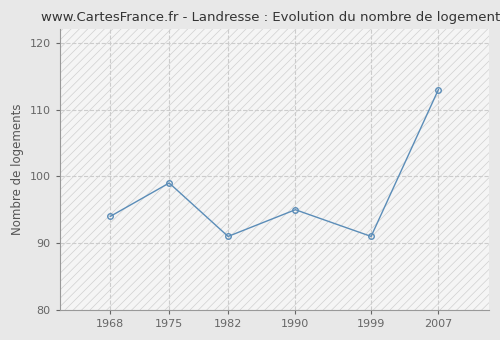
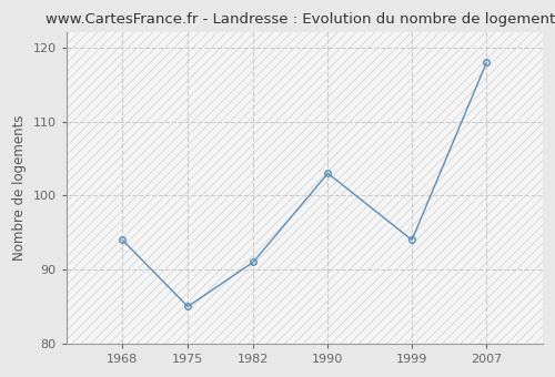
1975: 99 -> 85
1990: 95 -> 103
1999: 91 -> 94
2007: 113 -> 118
